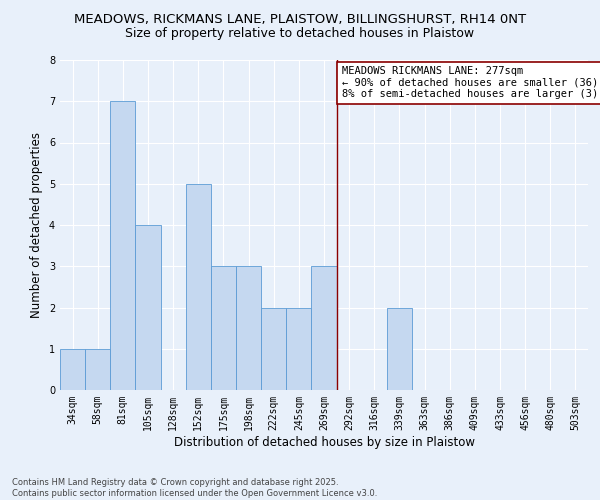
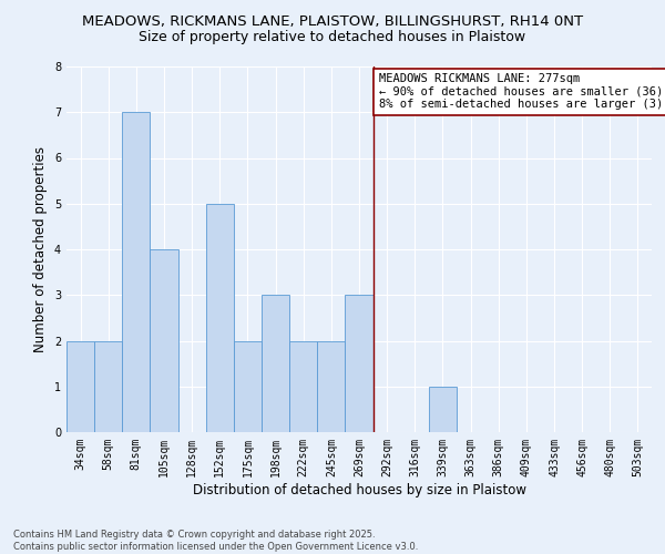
34sqm: 1 -> 2
58sqm: 1 -> 2
175sqm: 3 -> 2
339sqm: 2 -> 1
